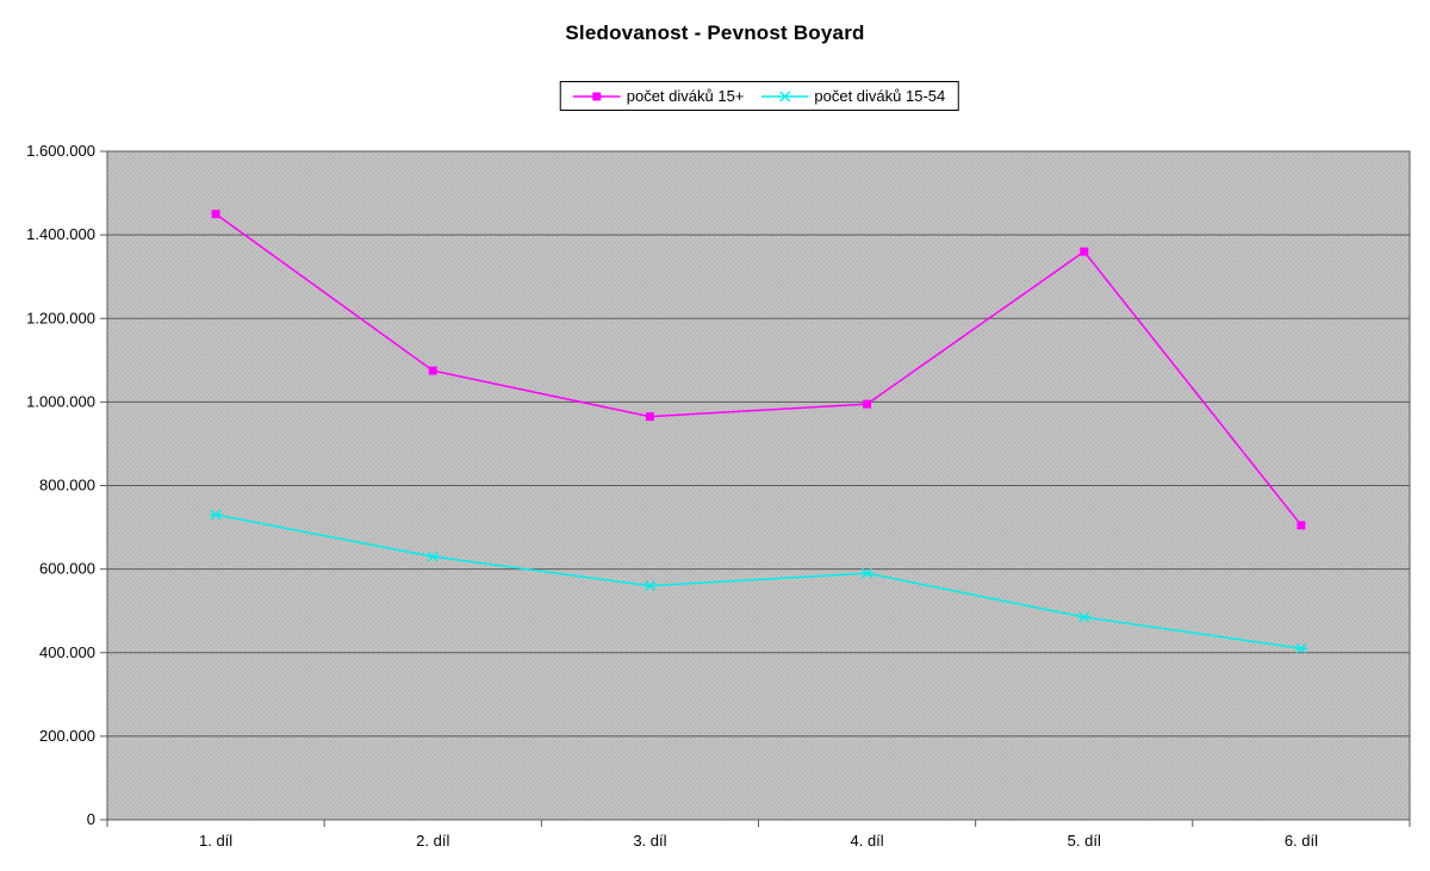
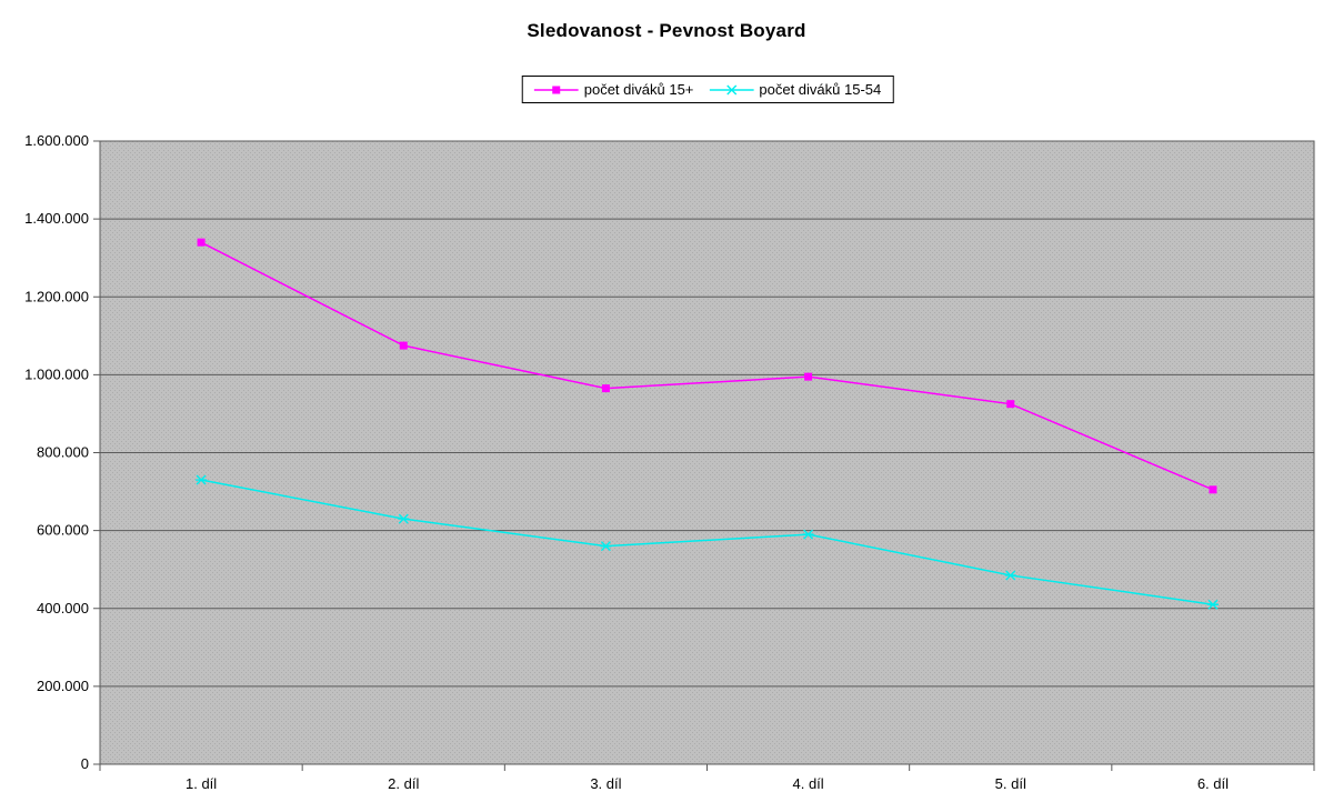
počet diváků 15+/1. díl: 1450000 -> 1340000
počet diváků 15+/5. díl: 1360000 -> 920000
